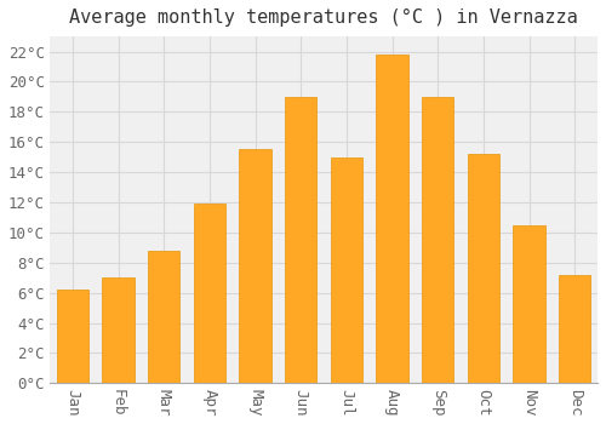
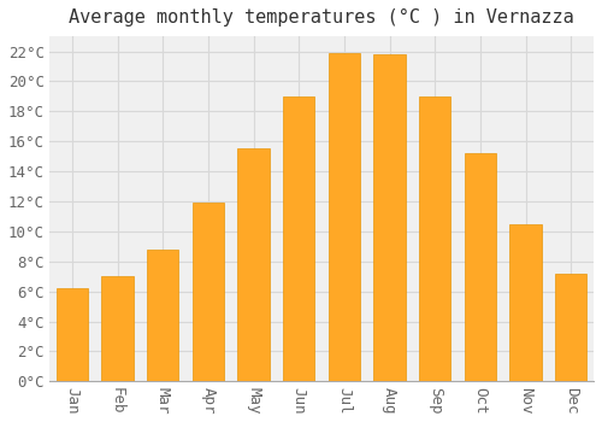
Jul: 15.0°C -> 21.9°C
